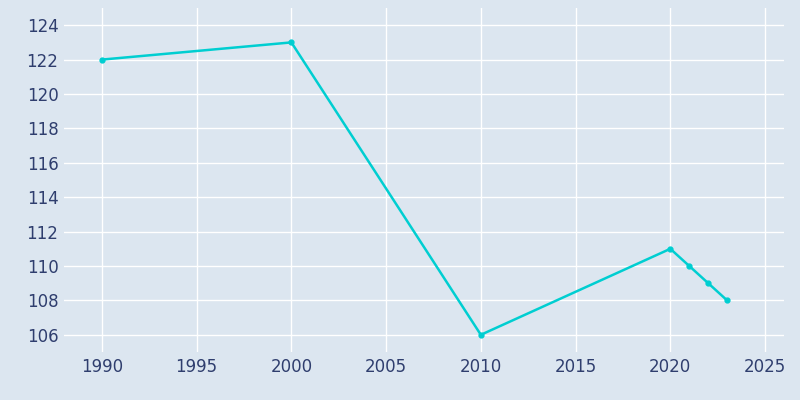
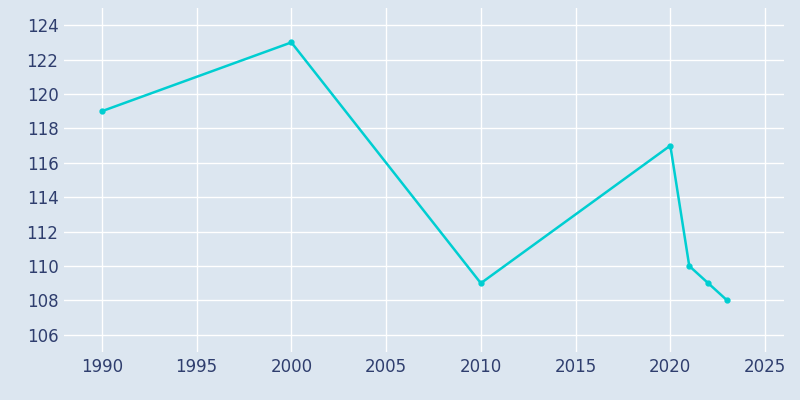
1990: 122 -> 119
2010: 106 -> 109
2020: 111 -> 117
